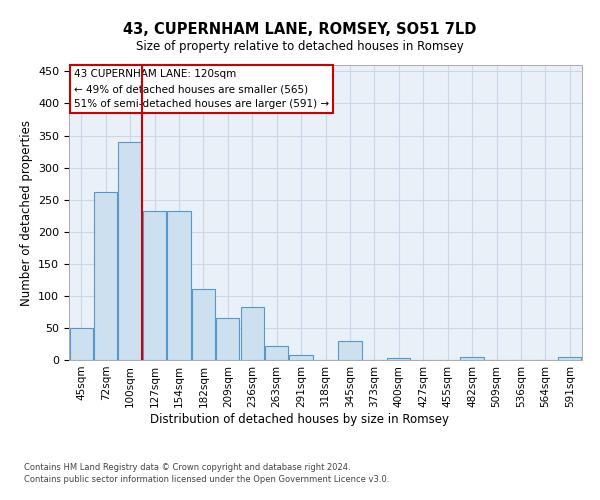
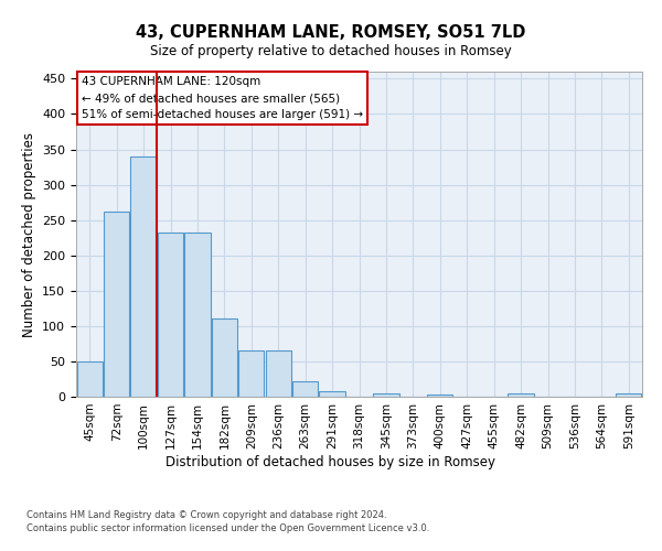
236sqm: 82 -> 65
345sqm: 30 -> 4
